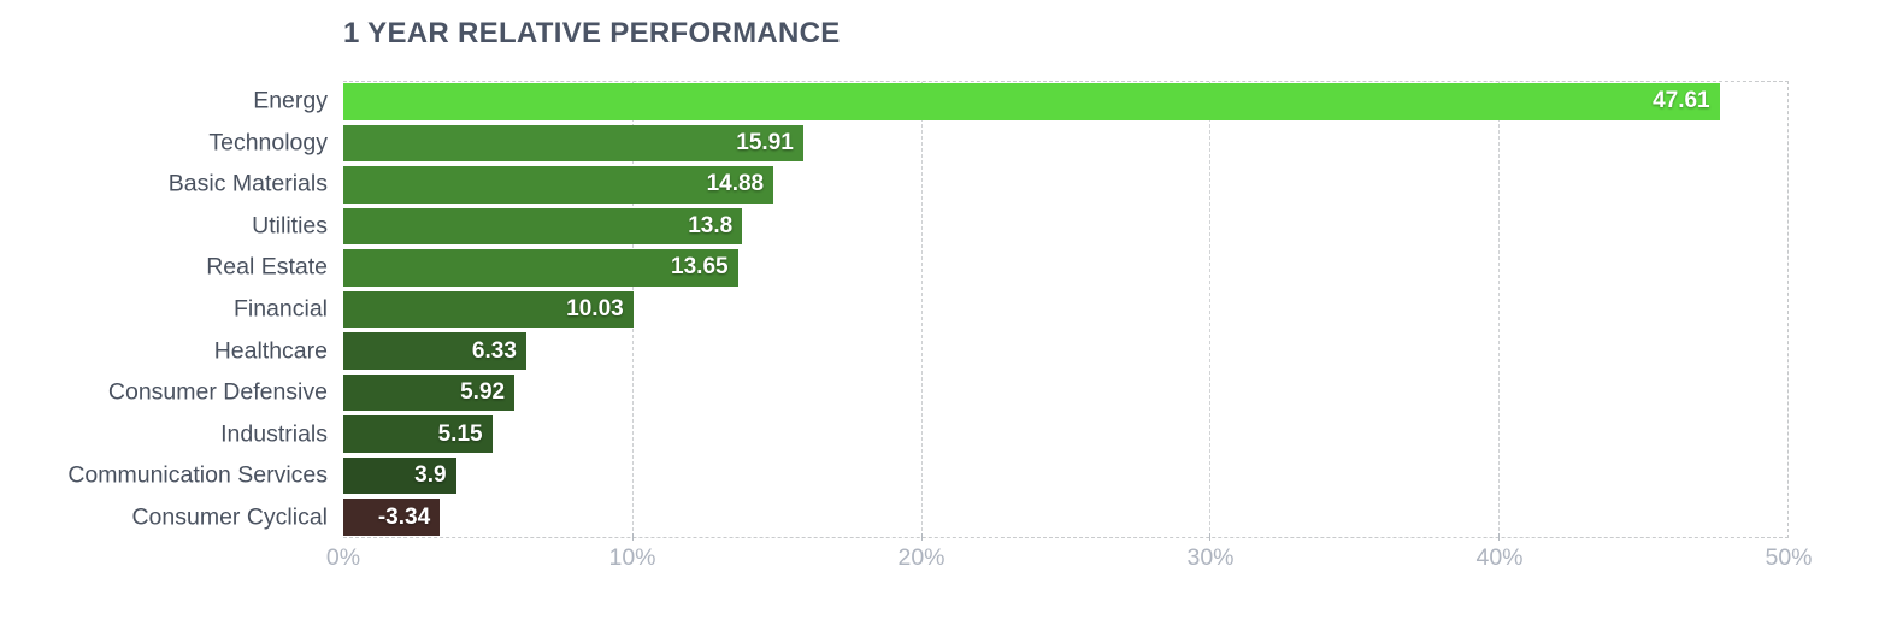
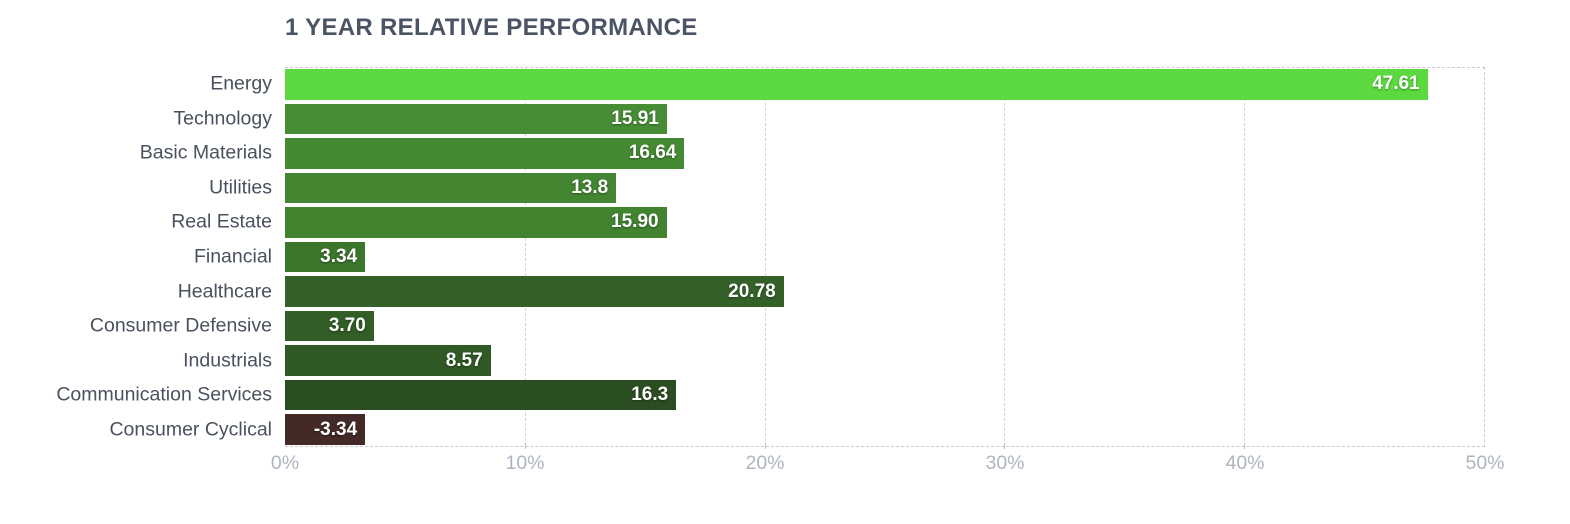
Basic Materials: 14.88 -> 16.64
Real Estate: 13.65 -> 15.90
Financial: 10.03 -> 3.34
Healthcare: 6.33 -> 20.78
Consumer Defensive: 5.92 -> 3.70
Industrials: 5.15 -> 8.57
Communication Services: 3.9 -> 16.3
